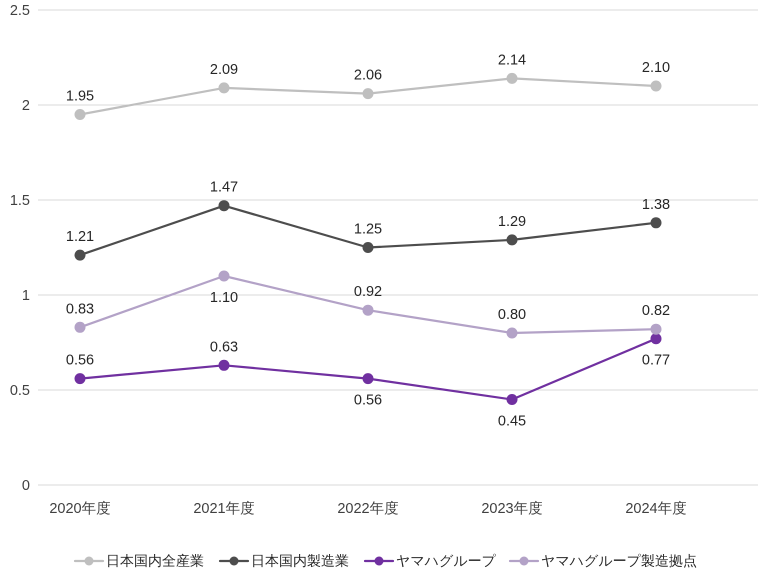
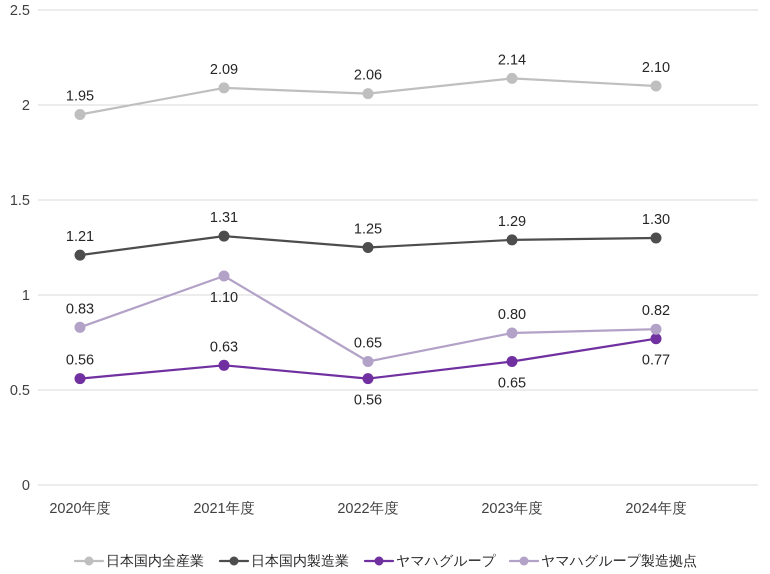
日本国内製造業/2021年度: 1.47 -> 1.31
ヤマハグループ製造拠点/2022年度: 0.92 -> 0.65
ヤマハグループ/2023年度: 0.45 -> 0.65
日本国内製造業/2024年度: 1.38 -> 1.30
